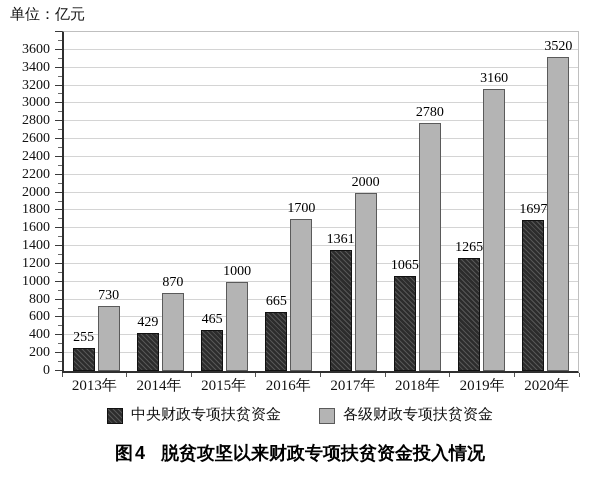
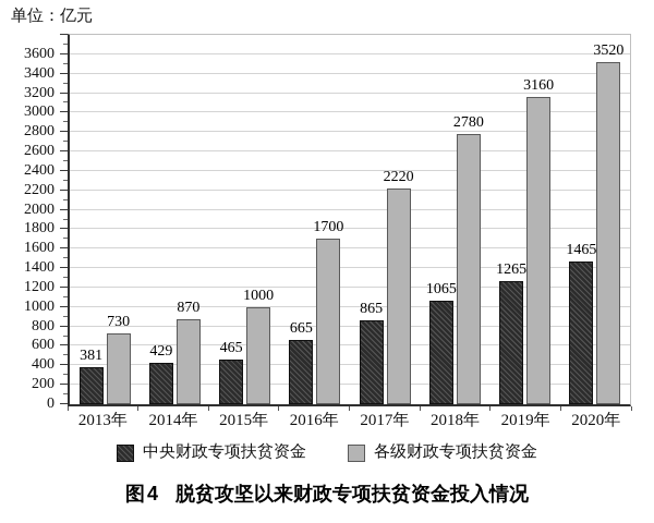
中央财政专项扶贫资金/2013年: 255 -> 381
中央财政专项扶贫资金/2017年: 1361 -> 865
各级财政专项扶贫资金/2017年: 2000 -> 2220
中央财政专项扶贫资金/2020年: 1697 -> 1465
